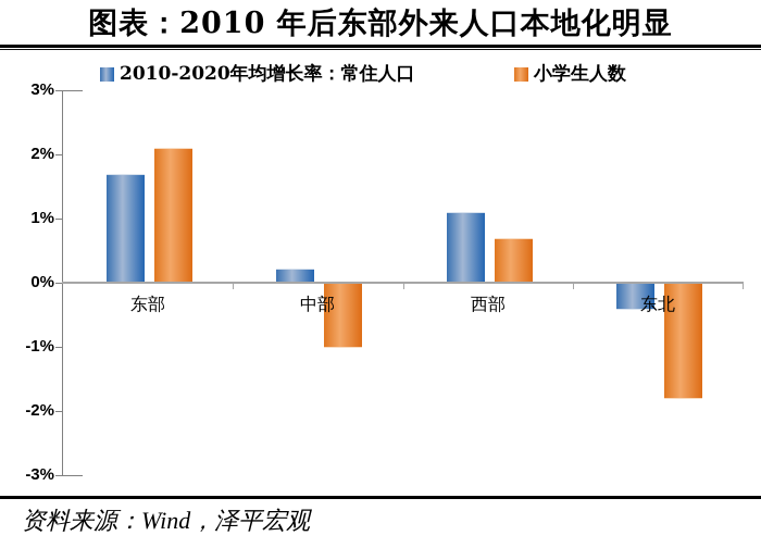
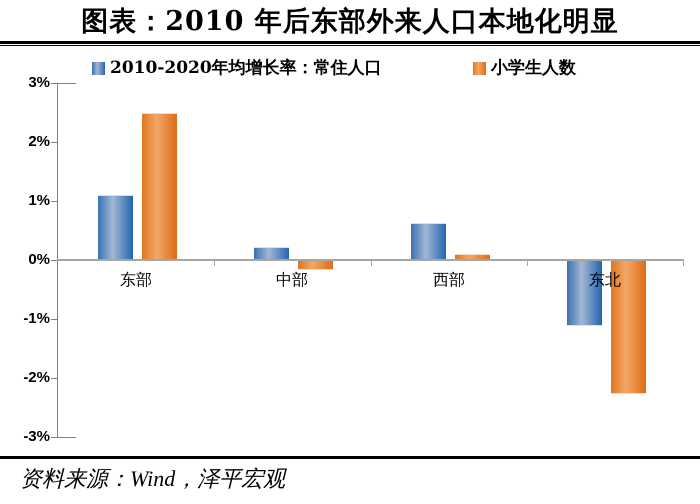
2010-2020年均增长率：常住人口/东部: 1.7% -> 1.1%
小学生人数/东部: 2.1% -> 2.5%
小学生人数/中部: -1.0% -> -0.1%
2010-2020年均增长率：常住人口/西部: 1.1% -> 0.6%
小学生人数/西部: 0.7% -> 0.1%
2010-2020年均增长率：常住人口/东北: -0.4% -> -1.1%
小学生人数/东北: -1.8% -> -2.2%
